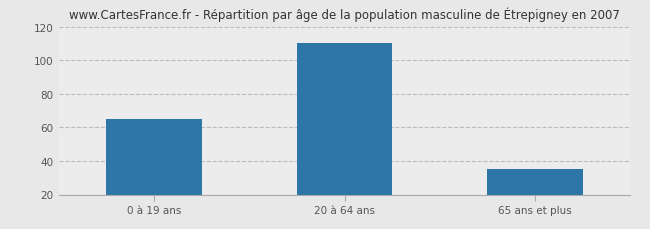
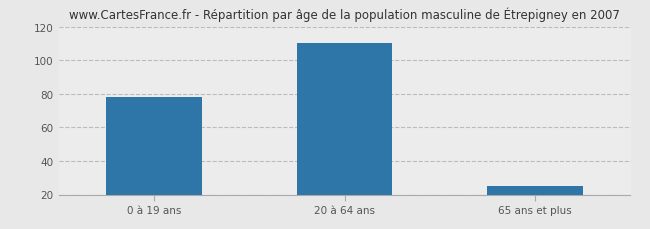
0 à 19 ans: 65 -> 78
65 ans et plus: 35 -> 25
